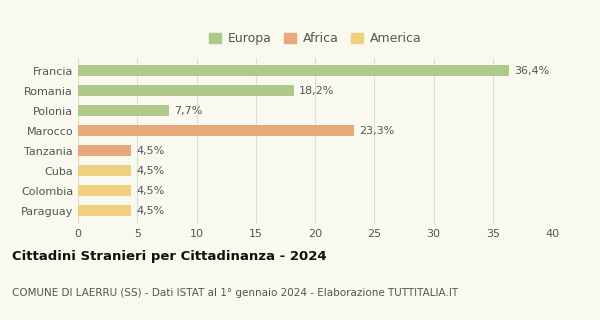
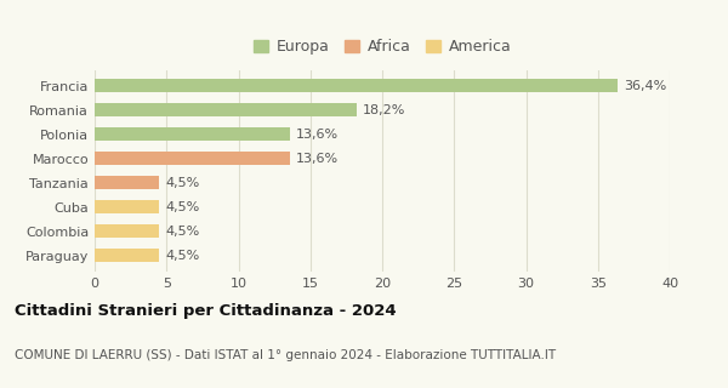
Polonia: 7,7% -> 13,6%
Marocco: 23,3% -> 13,6%
